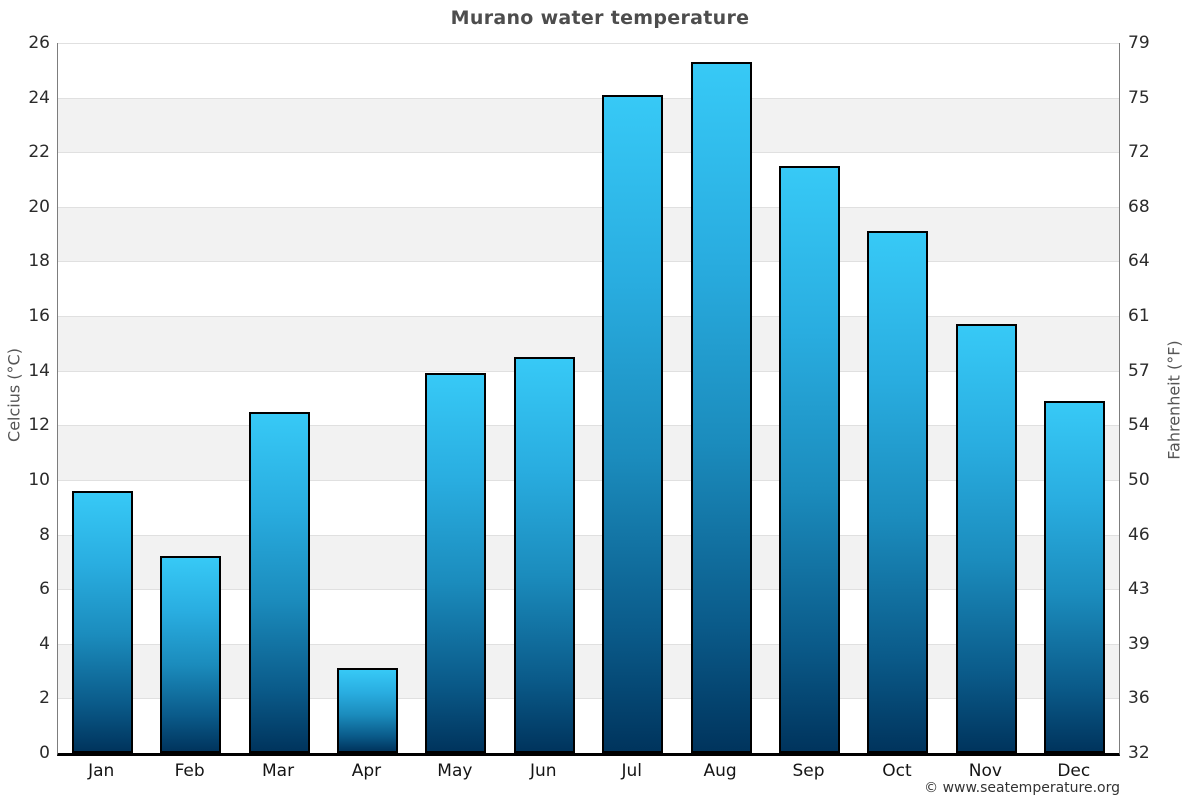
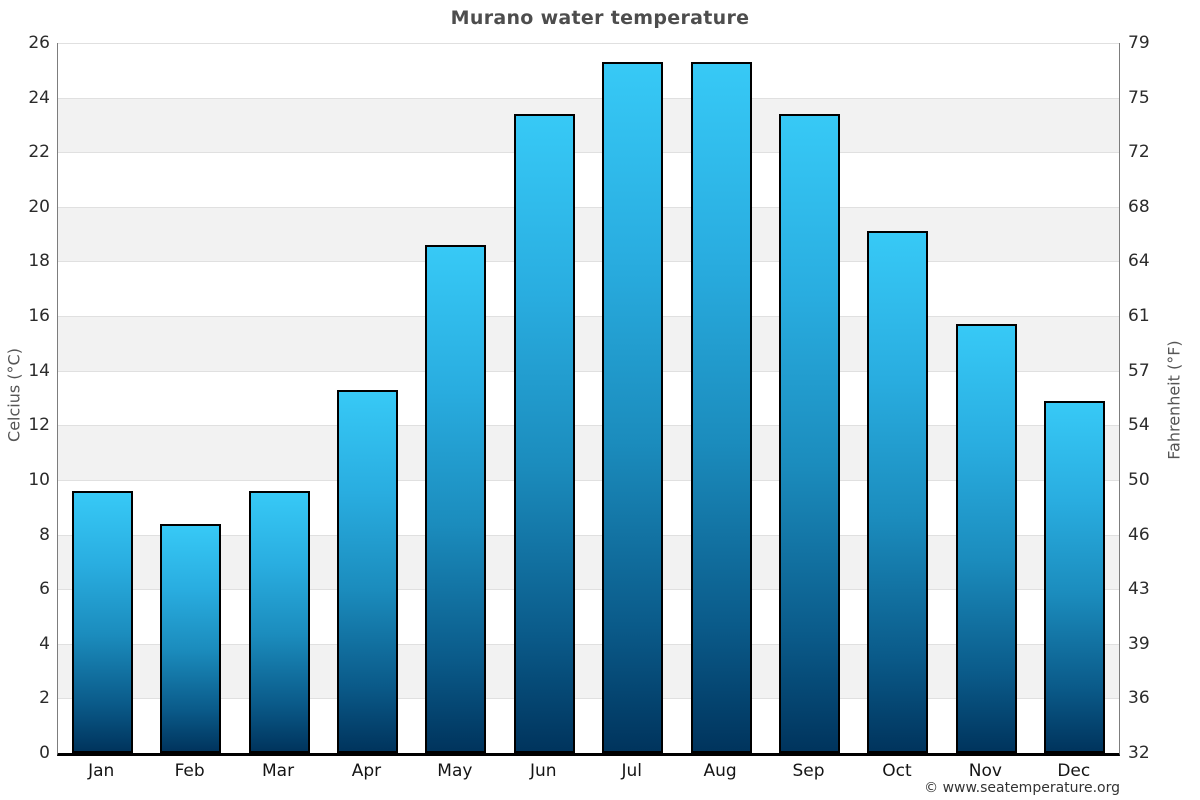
Feb: 7.2 -> 8.4
Mar: 12.5 -> 9.6
Apr: 3.1 -> 13.3
May: 13.9 -> 18.6
Jun: 14.5 -> 23.4
Jul: 24.1 -> 25.3
Sep: 21.5 -> 23.4
